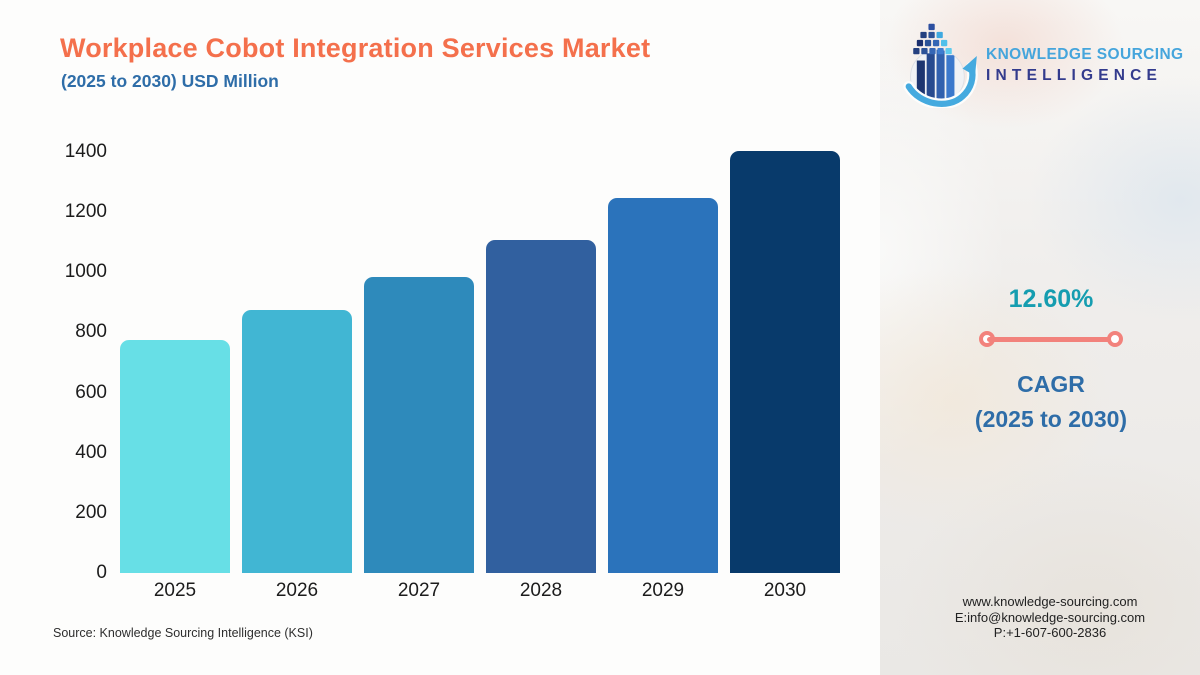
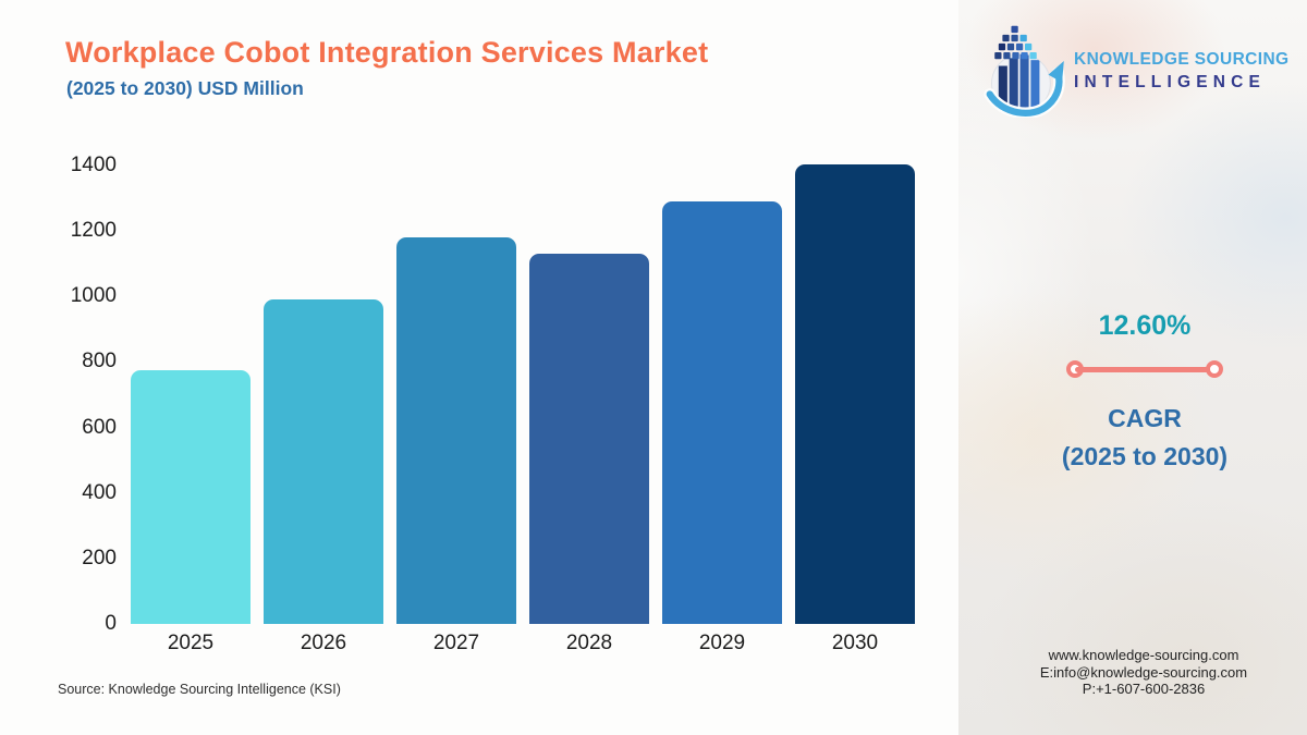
2026: 870 -> 990
2027: 980 -> 1180
2028: 1110 -> 1130
2029: 1250 -> 1290
